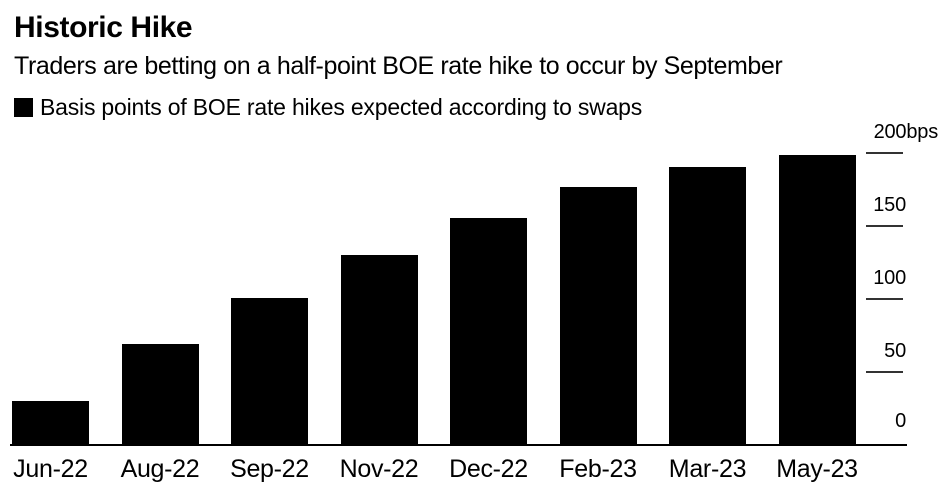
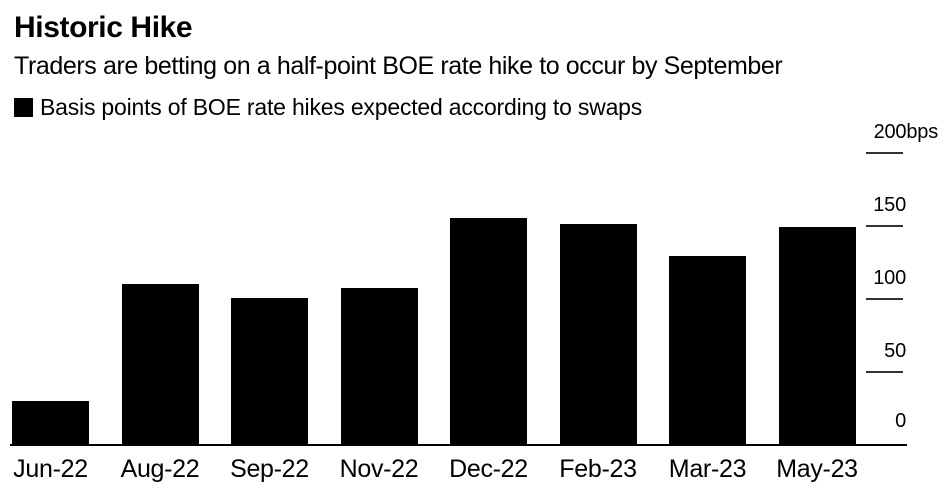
Aug-22: 69 -> 110
Nov-22: 130 -> 107
Feb-23: 176 -> 151
Mar-23: 190 -> 129
May-23: 198 -> 149
